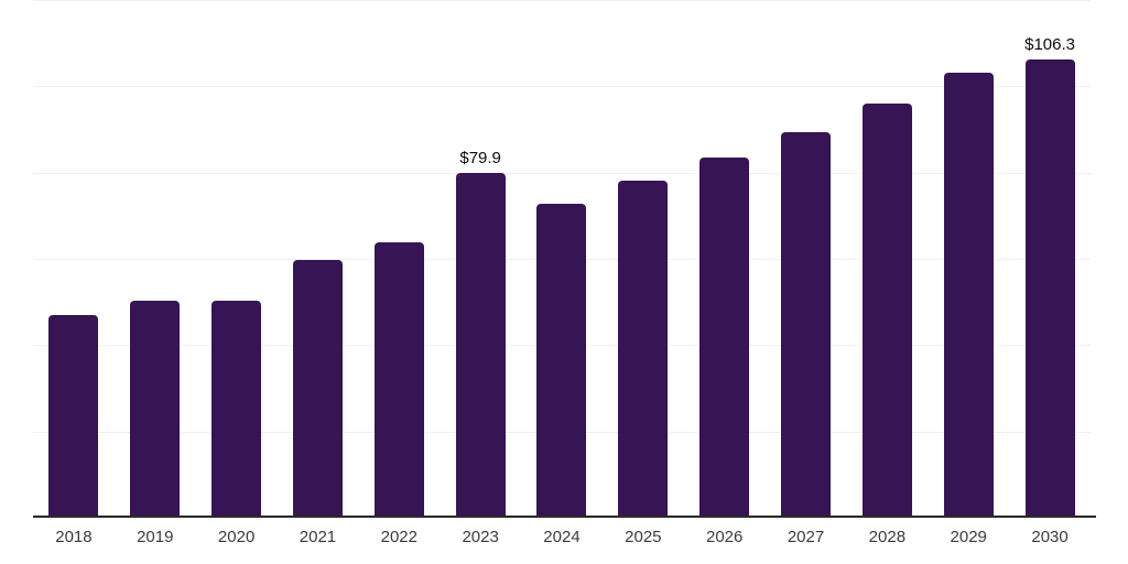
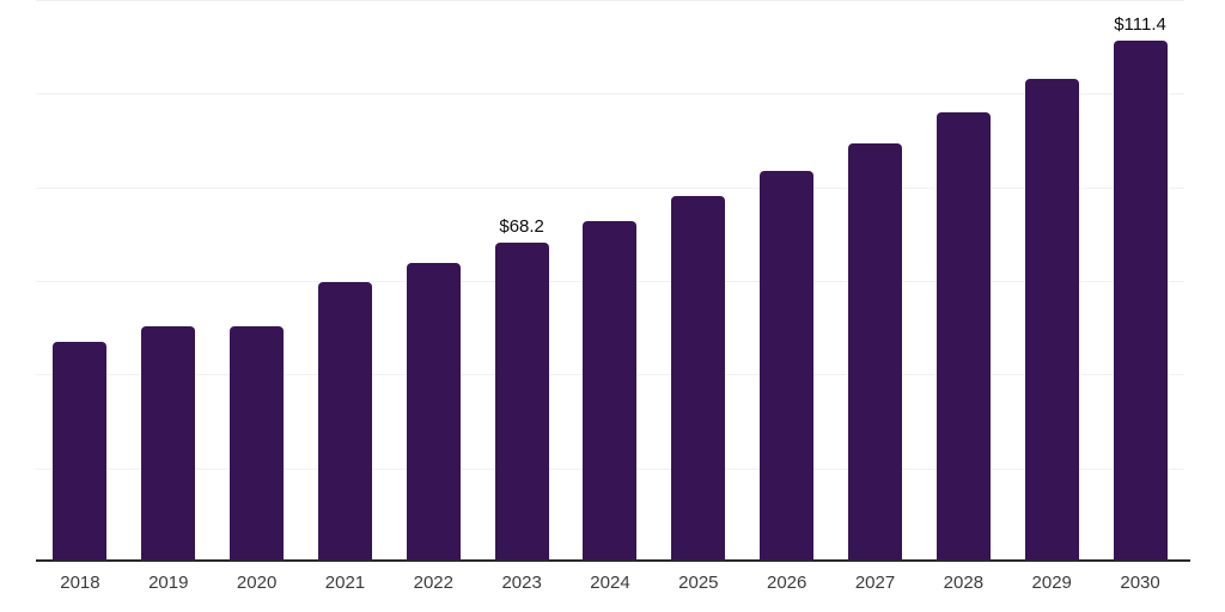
2023: $79.9 -> $68.2
2030: $106.3 -> $111.4
